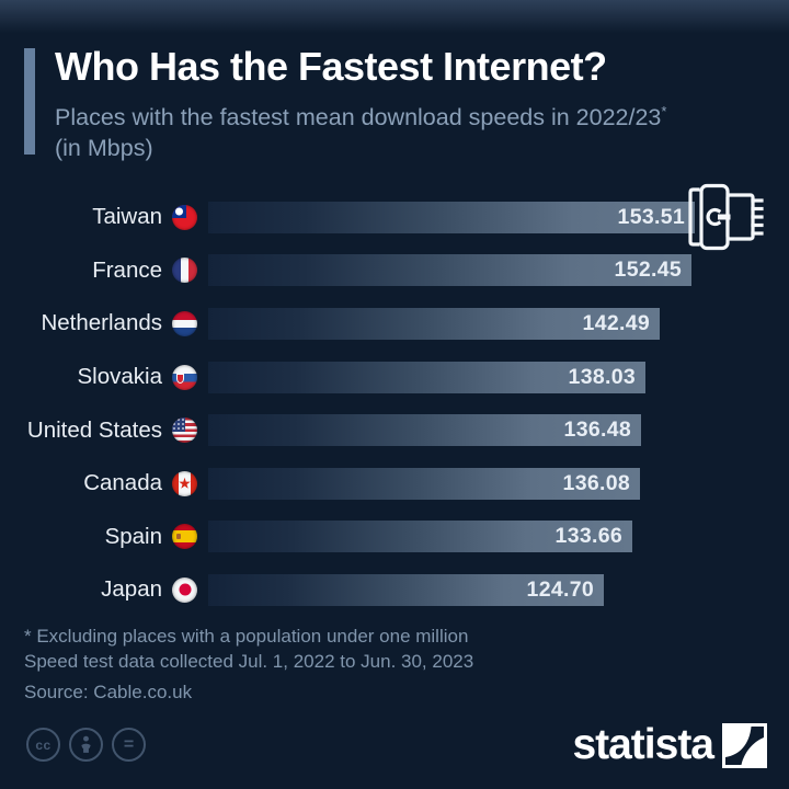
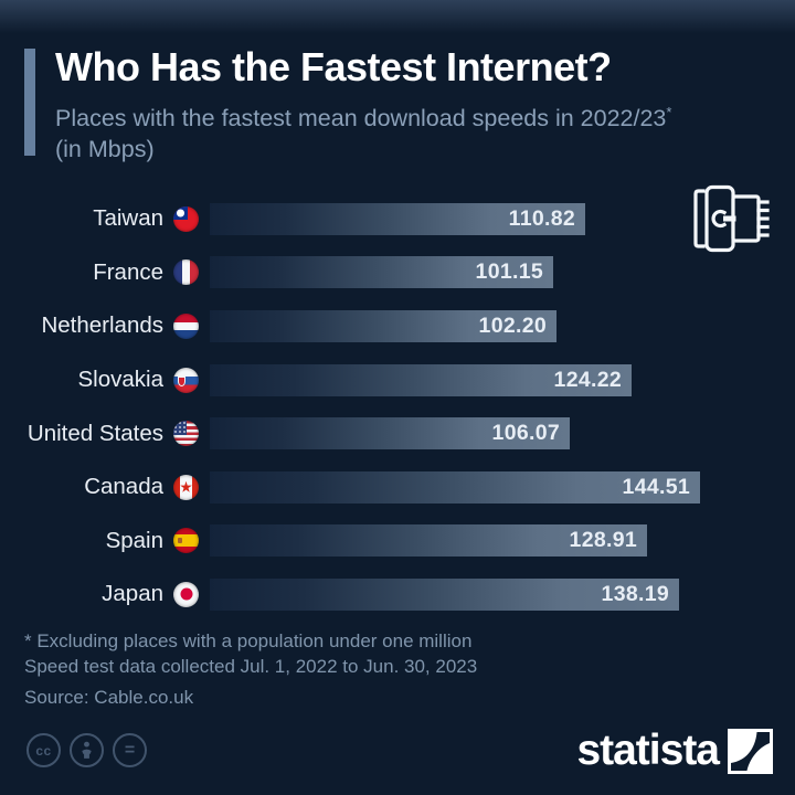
Taiwan: 153.51 -> 110.82
France: 152.45 -> 101.15
Netherlands: 142.49 -> 102.20
Slovakia: 138.03 -> 124.22
United States: 136.48 -> 106.07
Canada: 136.08 -> 144.51
Spain: 133.66 -> 128.91
Japan: 124.70 -> 138.19
